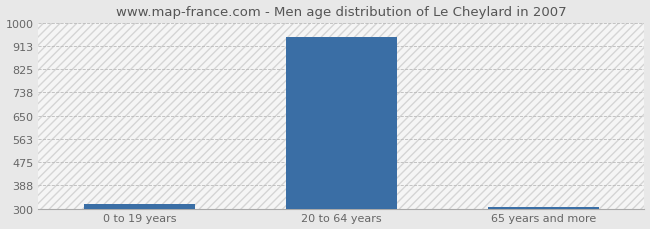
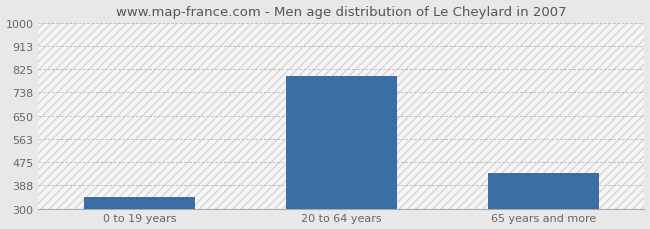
0 to 19 years: 318 -> 345
20 to 64 years: 945 -> 800
65 years and more: 307 -> 435
